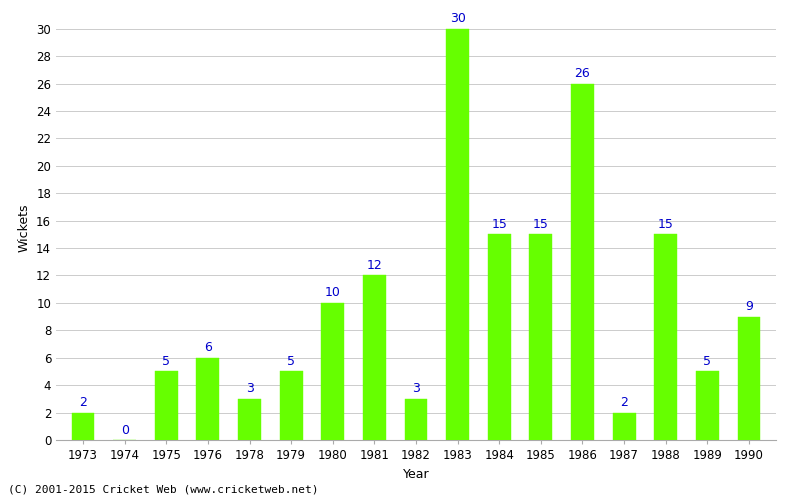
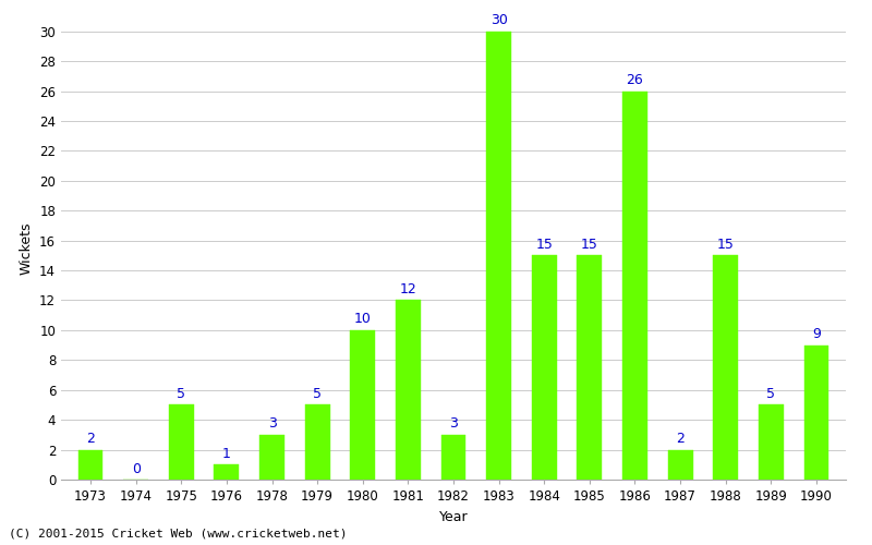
1976: 6 -> 1
